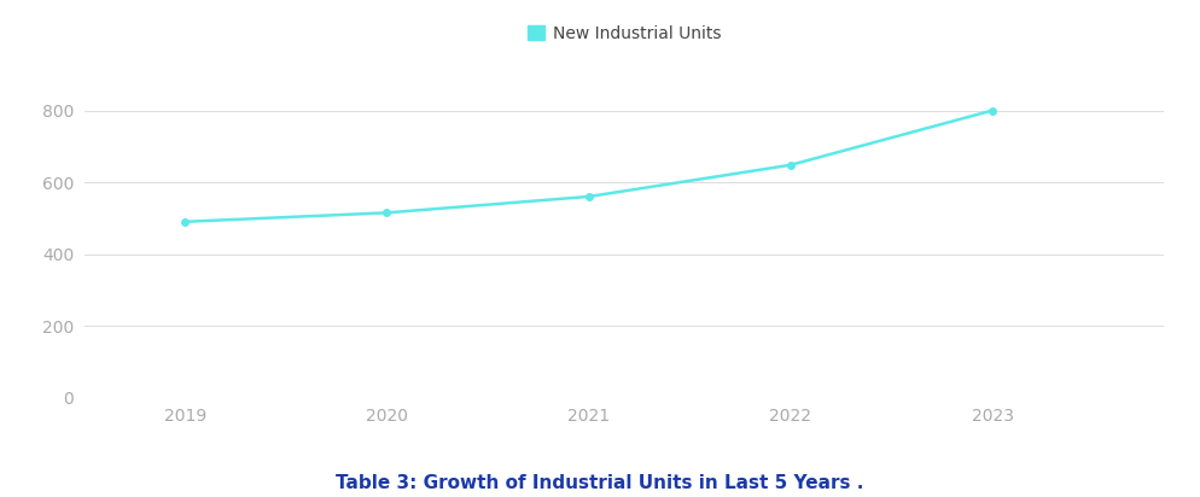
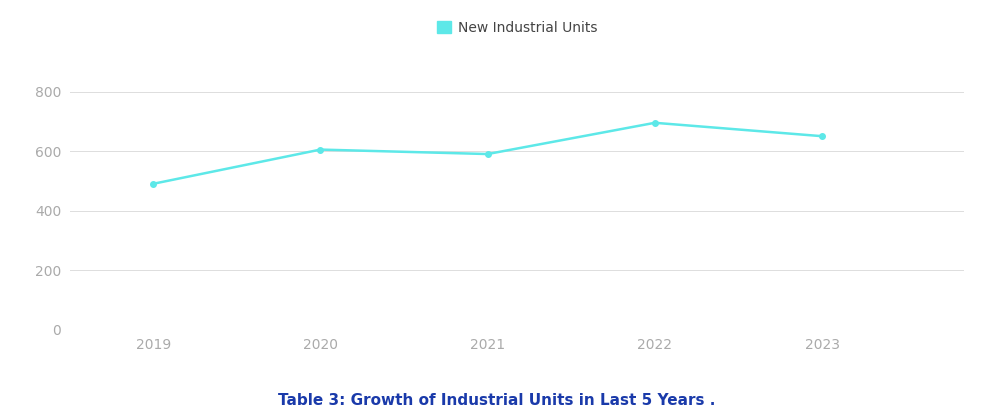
2020: 515 -> 605
2021: 560 -> 590
2022: 648 -> 695
2023: 800 -> 650
